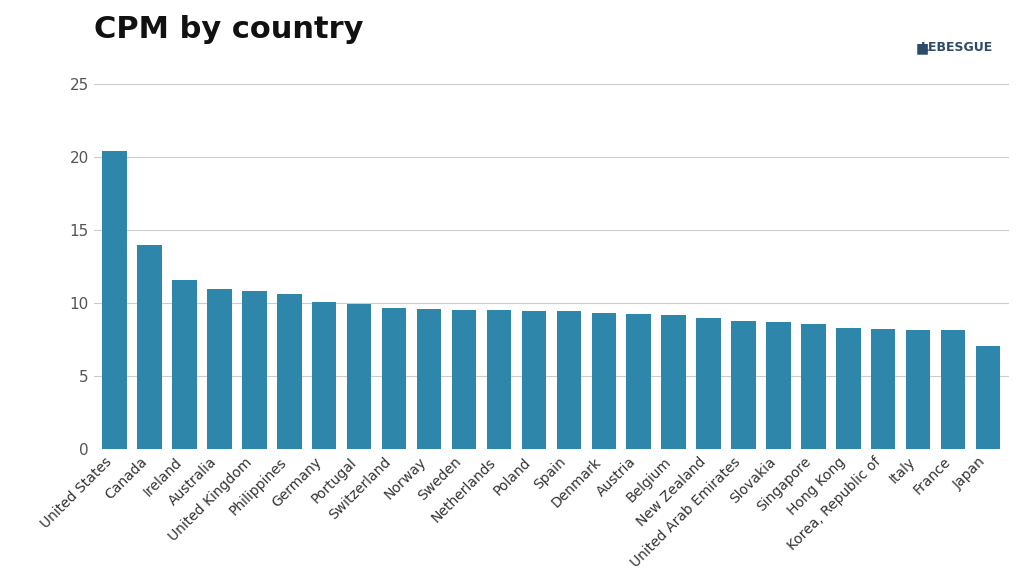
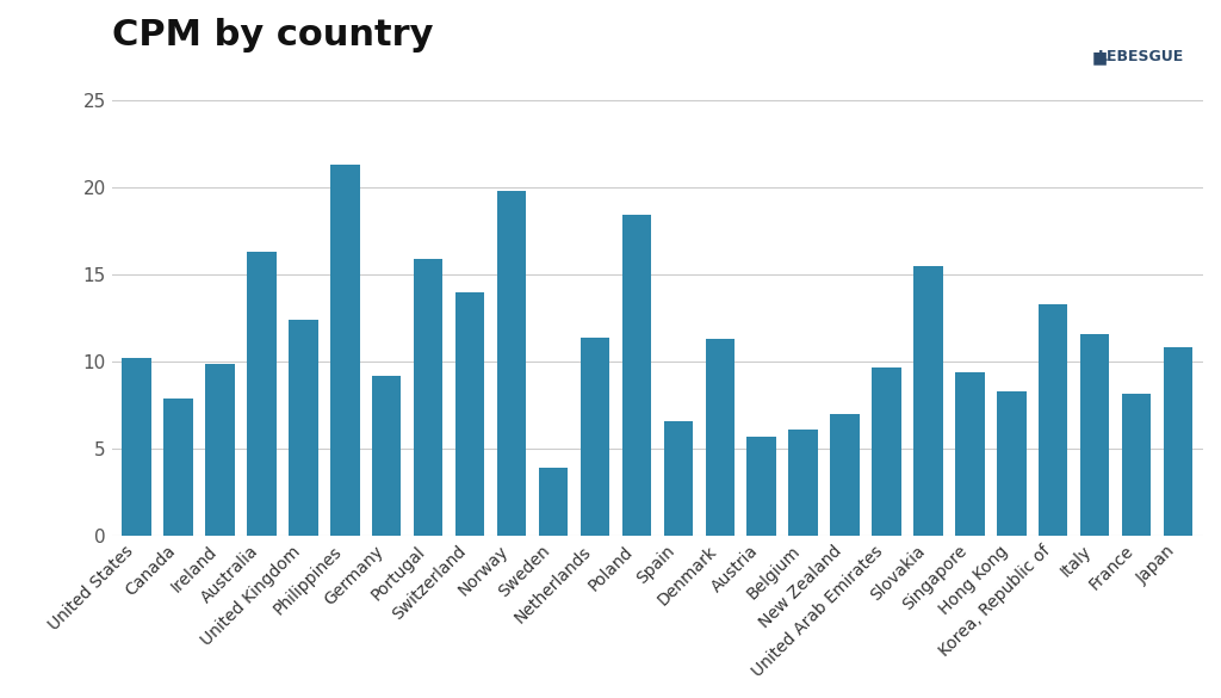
United States: 20.4 -> 10.2
Canada: 14.0 -> 7.9
Ireland: 11.6 -> 9.9
Australia: 11.0 -> 16.3
United Kingdom: 10.8 -> 12.4
Philippines: 10.6 -> 21.3
Germany: 10.1 -> 9.2
Portugal: 9.9 -> 15.9
Switzerland: 9.7 -> 14.0
Norway: 9.6 -> 19.8
Sweden: 9.5 -> 3.9
Netherlands: 9.5 -> 11.4
Poland: 9.4 -> 18.4
Spain: 9.4 -> 6.6
Denmark: 9.3 -> 11.3
Austria: 9.2 -> 5.7
Belgium: 9.2 -> 6.1
New Zealand: 9.0 -> 7.0
United Arab Emirates: 8.8 -> 9.7
Slovakia: 8.7 -> 15.5
Singapore: 8.6 -> 9.4
Korea, Republic of: 8.2 -> 13.3
Italy: 8.2 -> 11.6
Japan: 7.1 -> 10.8
